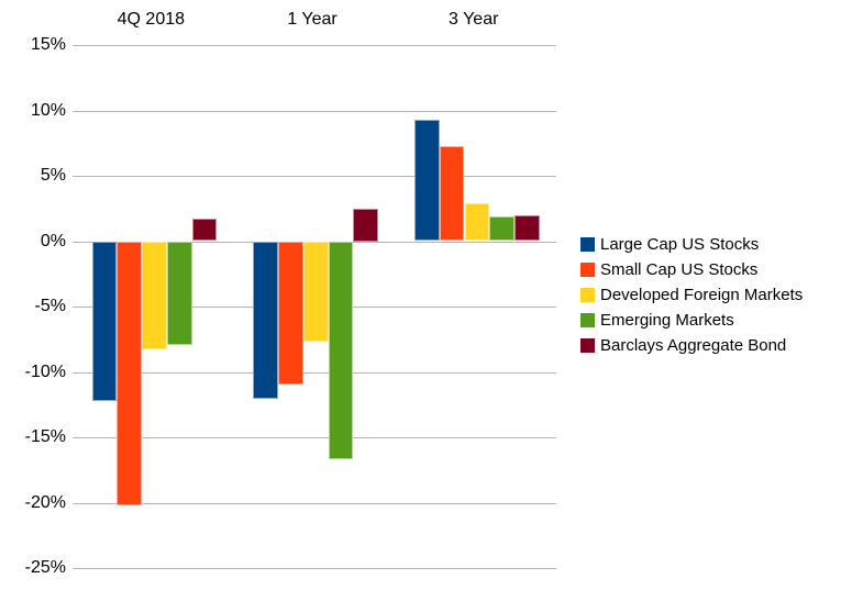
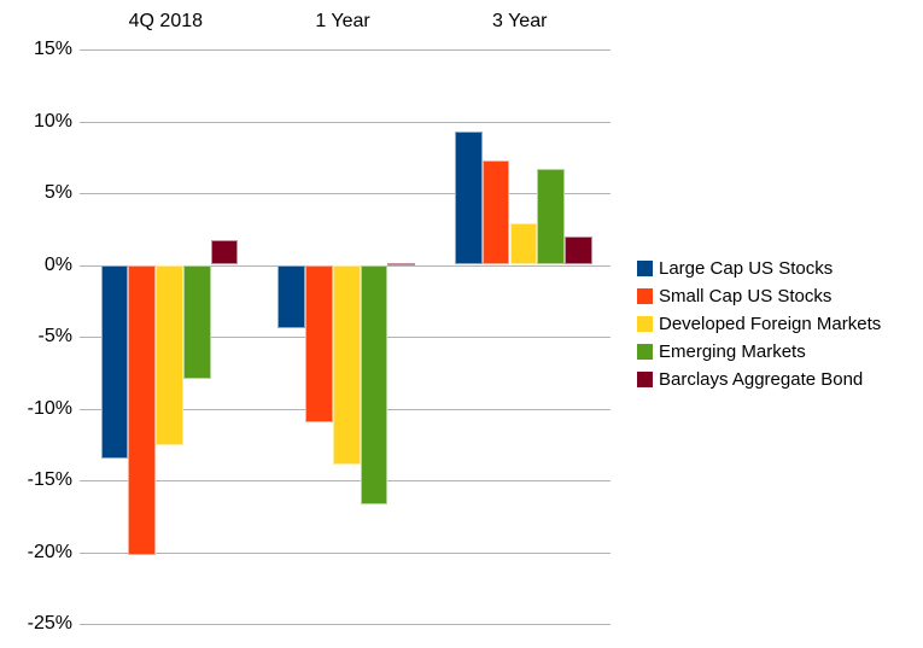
Large Cap US Stocks/4Q 2018: -12.2% -> -13.5%
Developed Foreign Markets/4Q 2018: -8.3% -> -12.6%
Large Cap US Stocks/1 Year: -12.1% -> -4.4%
Developed Foreign Markets/1 Year: -7.7% -> -13.9%
Barclays Aggregate Bond/1 Year: 2.5% -> 0.1%
Emerging Markets/3 Year: 1.9% -> 6.7%
